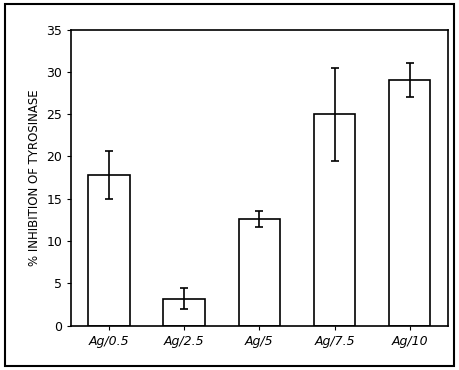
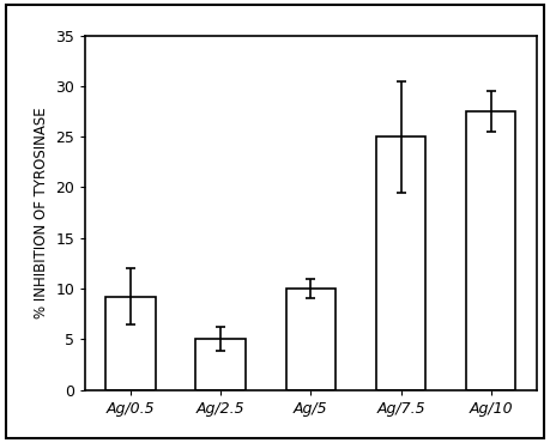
Ag/0.5: 17.8 -> 9.2
Ag/2.5: 3.2 -> 5.0
Ag/5: 12.6 -> 10.0
Ag/10: 29.0 -> 27.5
